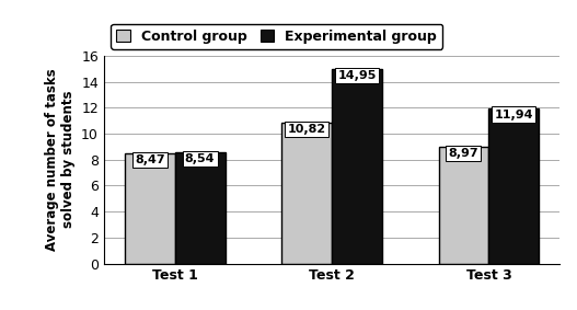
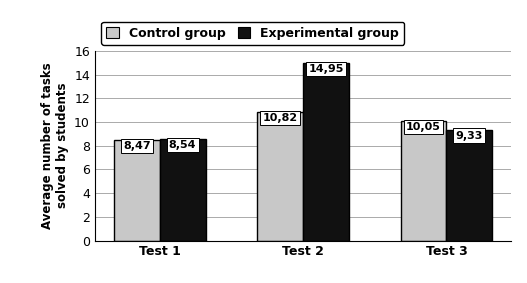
Control group/Test 3: 8,97 -> 10,05
Experimental group/Test 3: 11,94 -> 9,33
